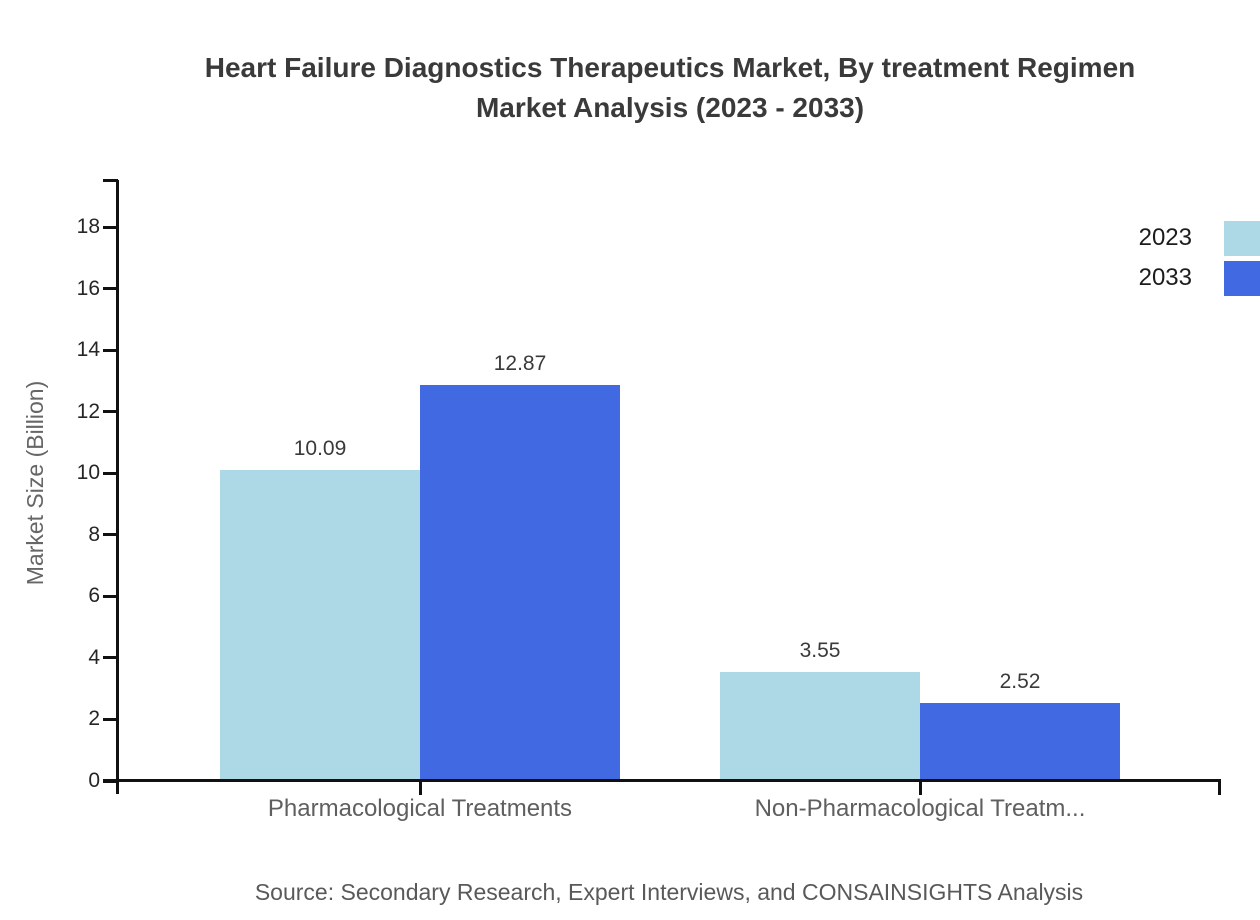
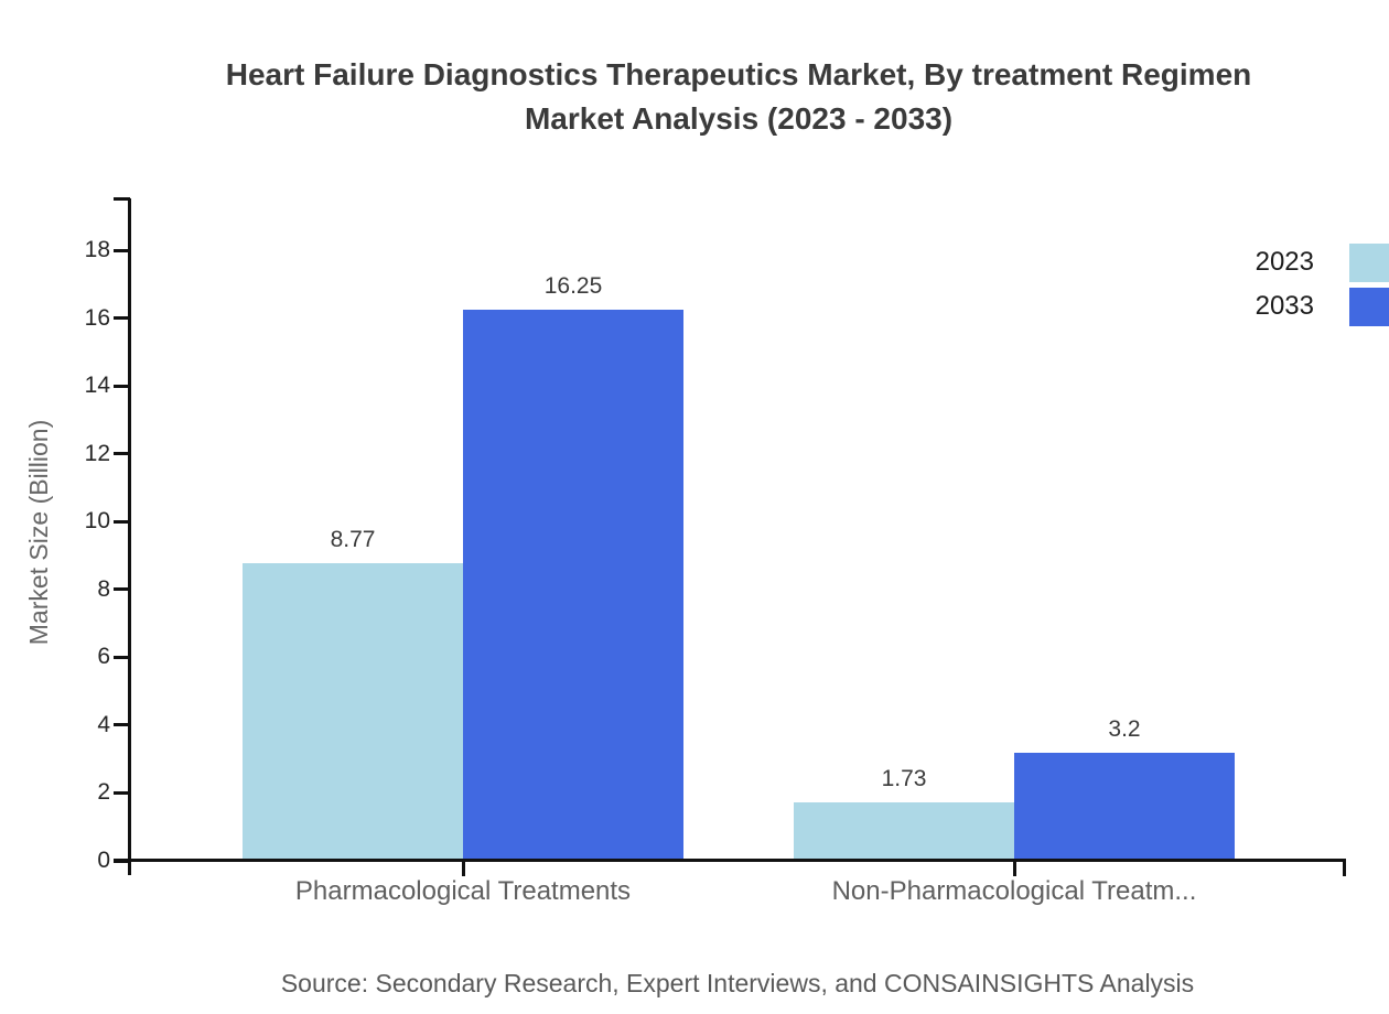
2023/Pharmacological Treatments: 10.09 -> 8.77
2033/Pharmacological Treatments: 12.87 -> 16.25
2023/Non-Pharmacological Treatm...: 3.55 -> 1.73
2033/Non-Pharmacological Treatm...: 2.52 -> 3.2
